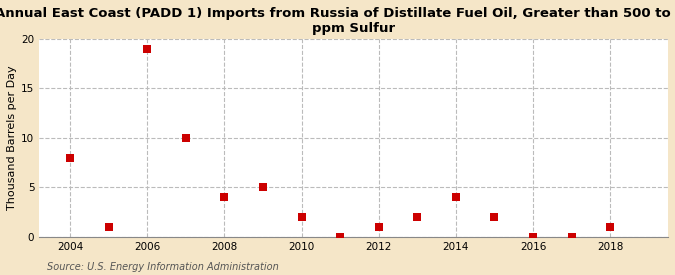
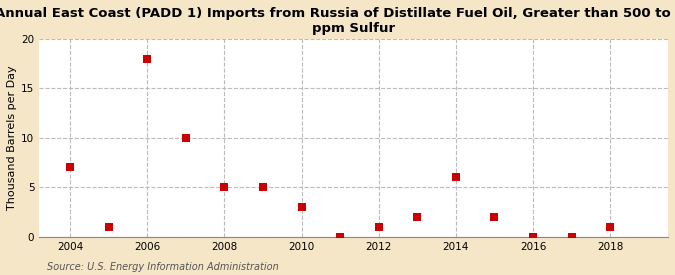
2004: 8 -> 7
2006: 19 -> 18
2008: 4 -> 5
2010: 2 -> 3
2014: 4 -> 6
